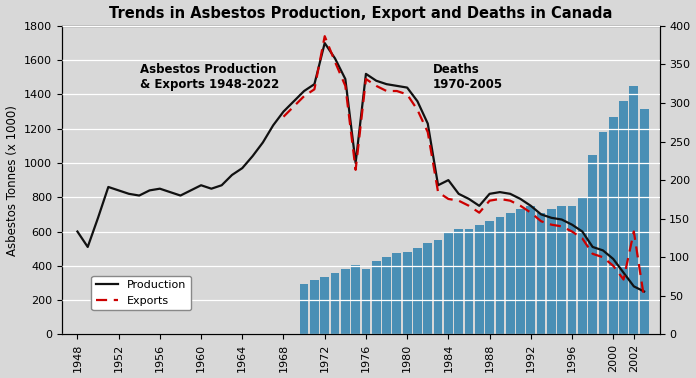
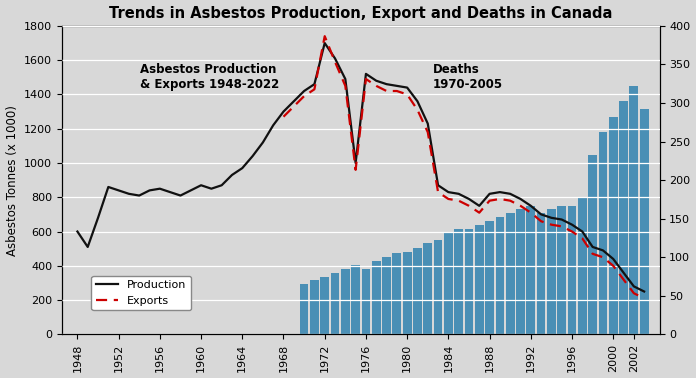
Production/1984: 900 -> 830
Exports/2002: 600 -> 240
